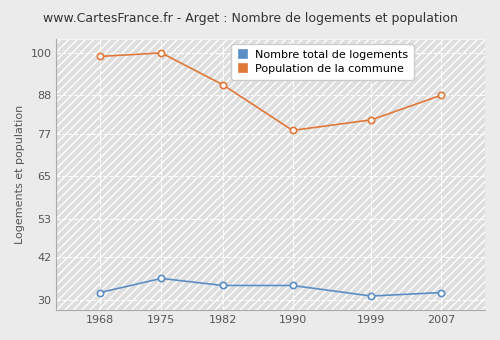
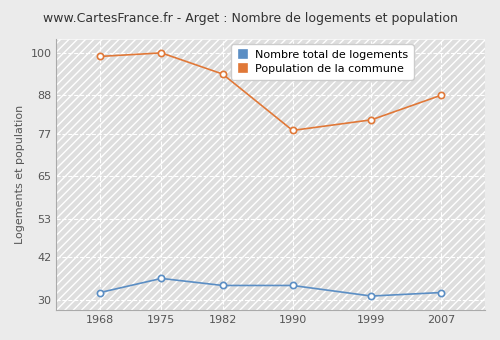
Population de la commune/1982: 91 -> 94
